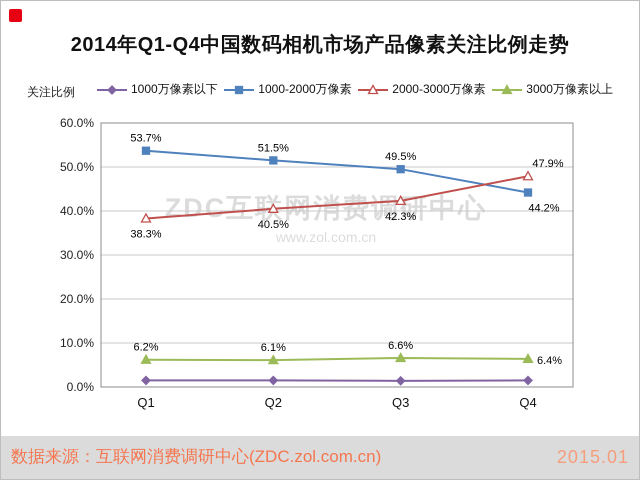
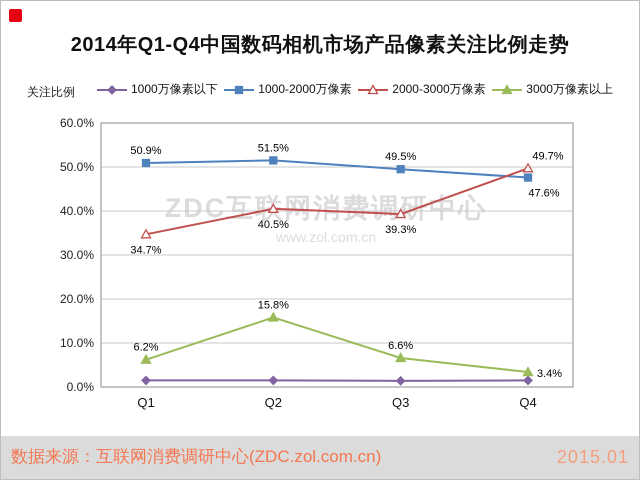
1000-2000万像素/Q1: 53.7% -> 50.9%
2000-3000万像素/Q1: 38.3% -> 34.7%
3000万像素以上/Q2: 6.1% -> 15.8%
2000-3000万像素/Q3: 42.3% -> 39.3%
1000-2000万像素/Q4: 44.2% -> 47.6%
2000-3000万像素/Q4: 47.9% -> 49.7%
3000万像素以上/Q4: 6.4% -> 3.4%
